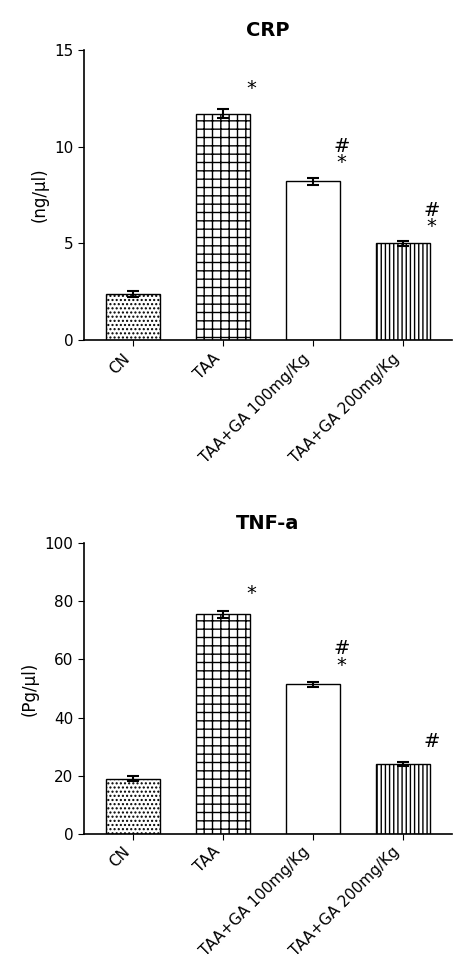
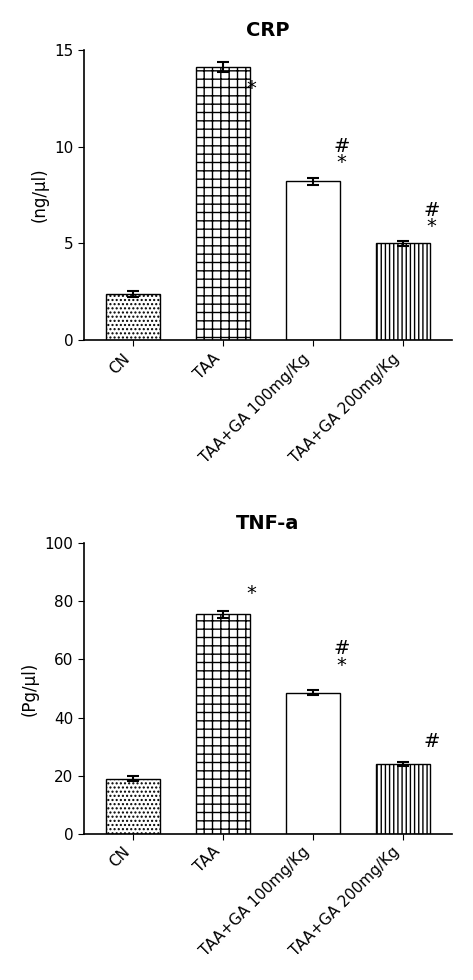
CRP/TAA: 11.7 -> 14.1
TNF-a/TAA+GA 100mg/Kg: 51.5 -> 48.5
